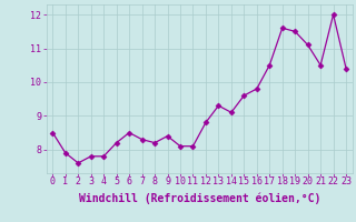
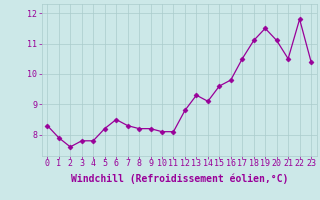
0: 8.5 -> 8.3
9: 8.4 -> 8.2
18: 11.6 -> 11.1
22: 12.0 -> 11.8
